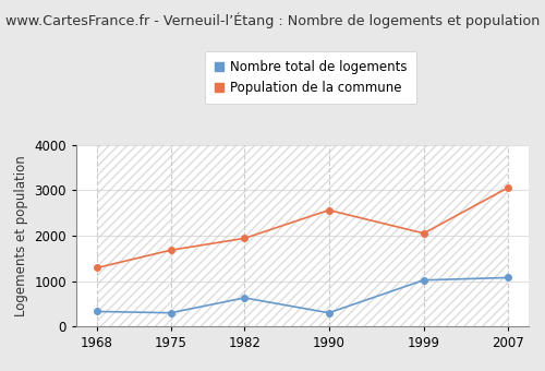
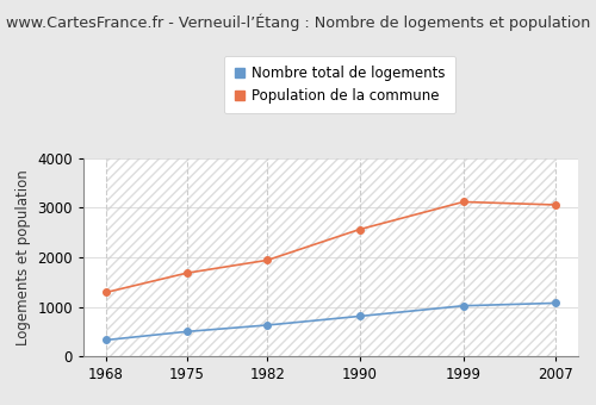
Nombre total de logements/1975: 300 -> 500
Nombre total de logements/1990: 300 -> 810
Population de la commune/1999: 2050 -> 3120
